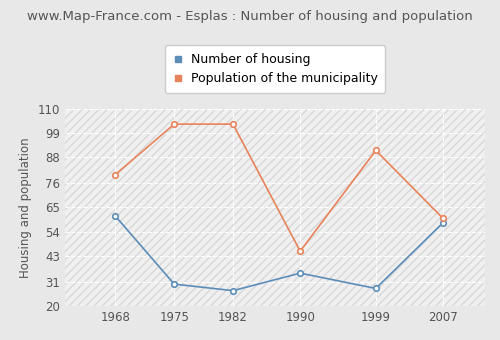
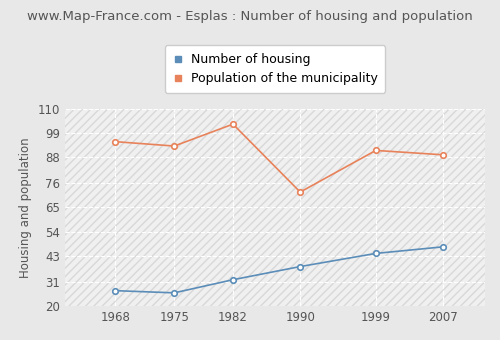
Number of housing/1968: 61 -> 27
Population of the municipality/1968: 80 -> 95
Number of housing/1975: 30 -> 26
Population of the municipality/1975: 103 -> 93
Number of housing/1982: 27 -> 32
Number of housing/1990: 35 -> 38
Population of the municipality/1990: 45 -> 72
Number of housing/1999: 28 -> 44
Number of housing/2007: 58 -> 47
Population of the municipality/2007: 60 -> 89
